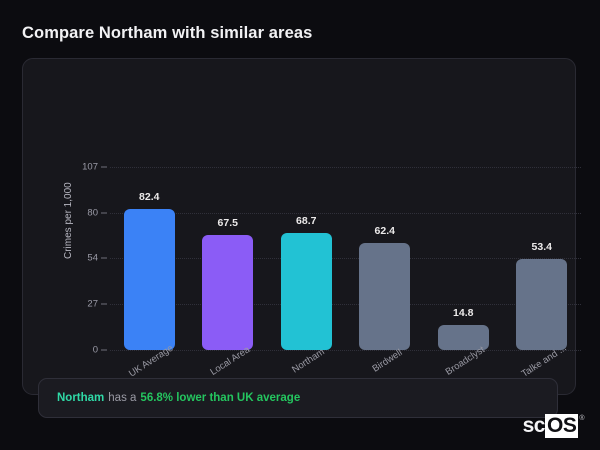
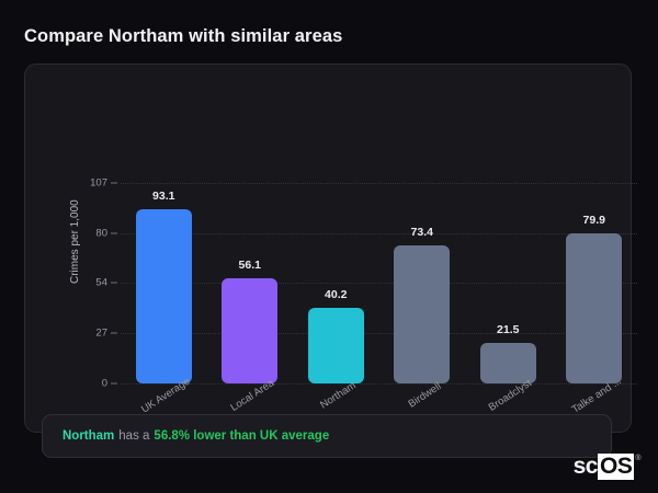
UK Average: 82.4 -> 93.1
Local Area: 67.5 -> 56.1
Northam: 68.7 -> 40.2
Birdwell: 62.4 -> 73.4
Broadclyst: 14.8 -> 21.5
Talke and ...: 53.4 -> 79.9
